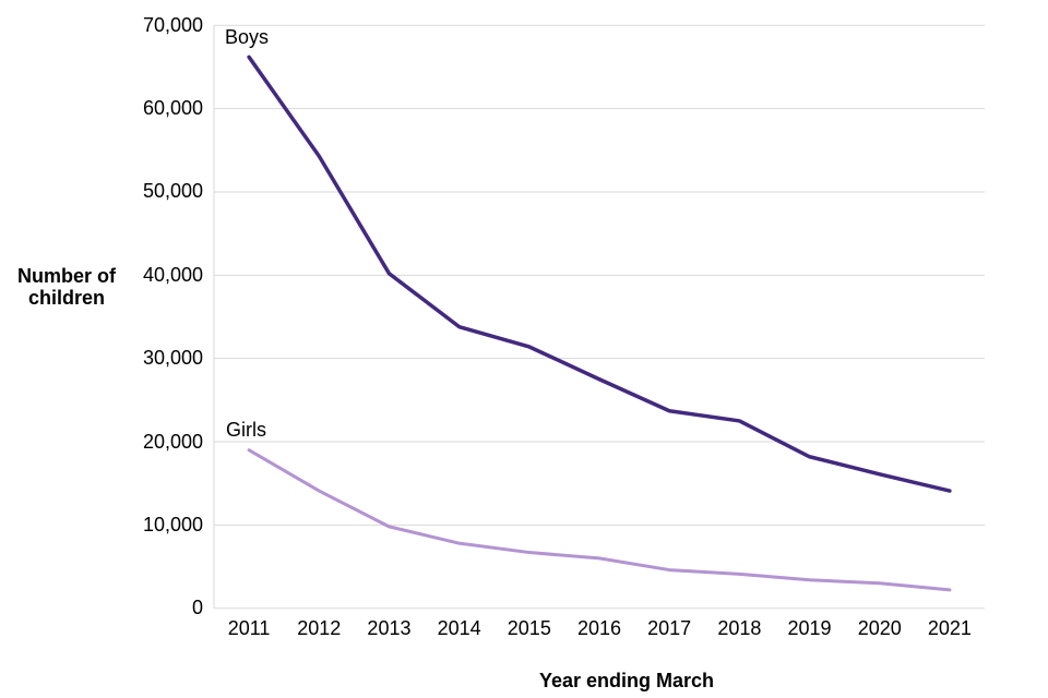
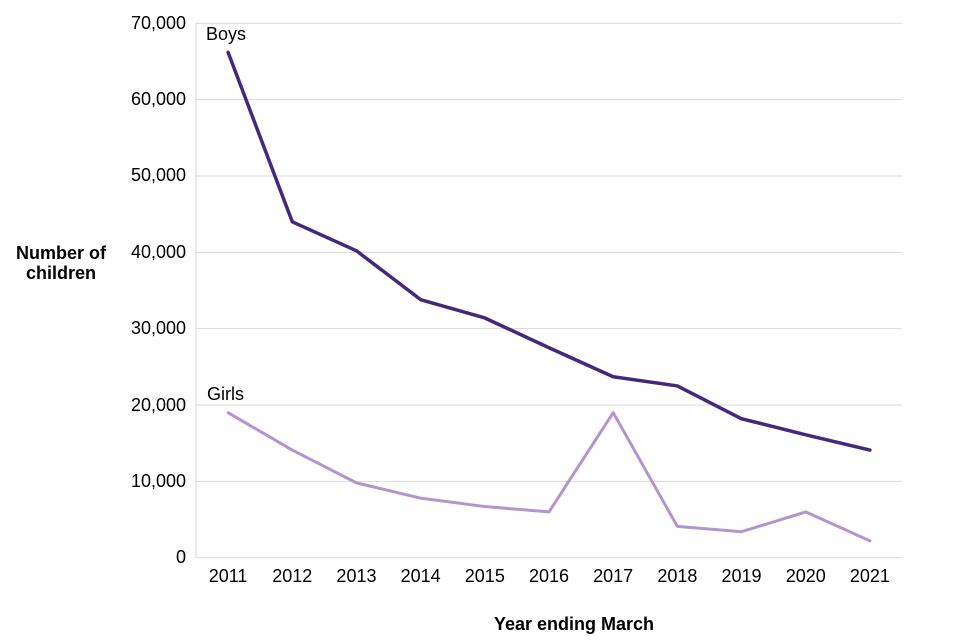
Boys/2012: 54000 -> 44000
Girls/2017: 5000 -> 19000
Girls/2020: 3000 -> 6000
